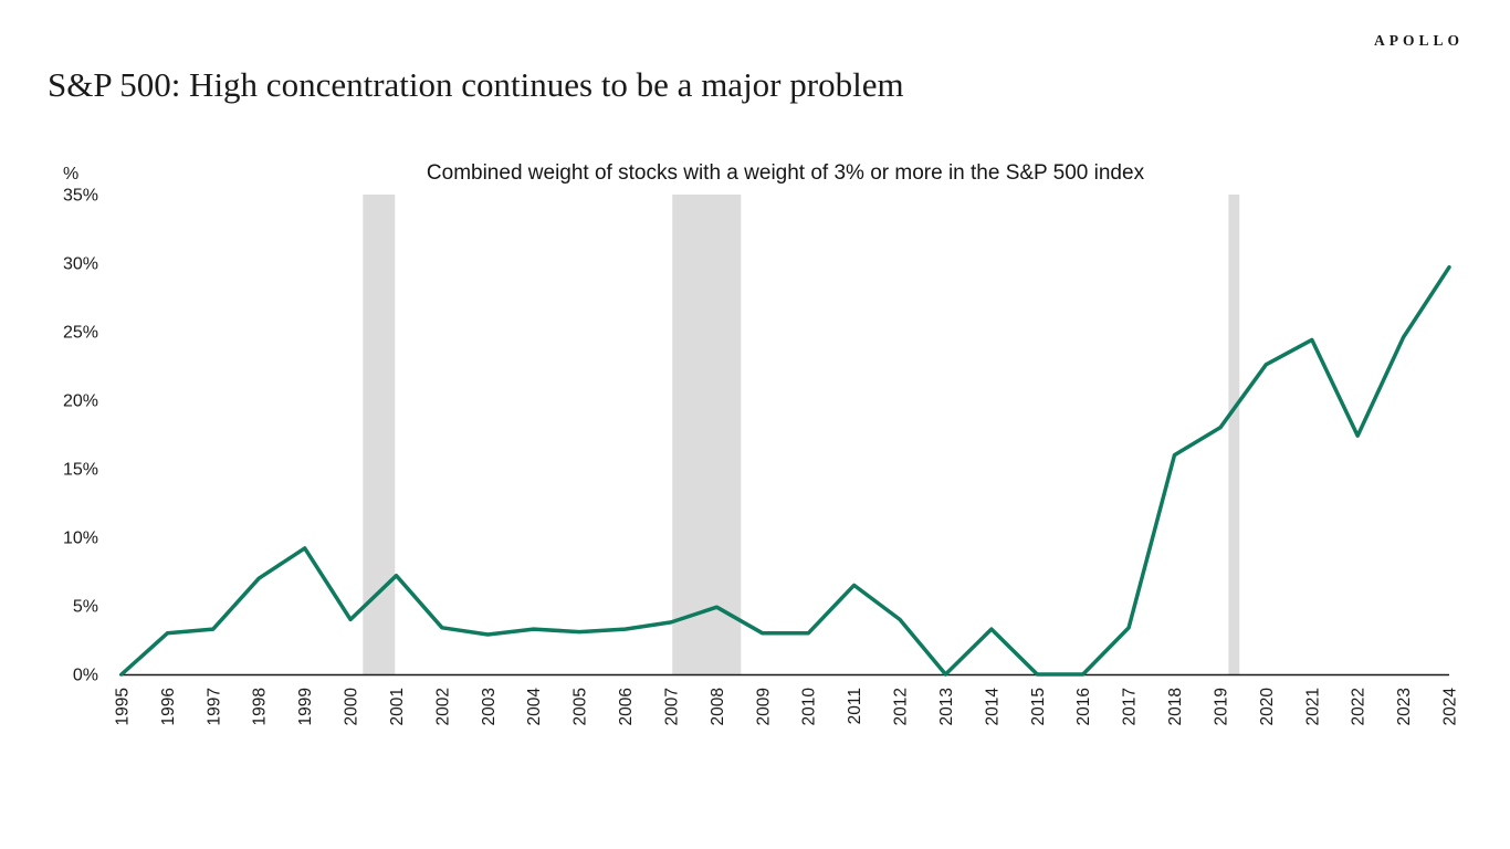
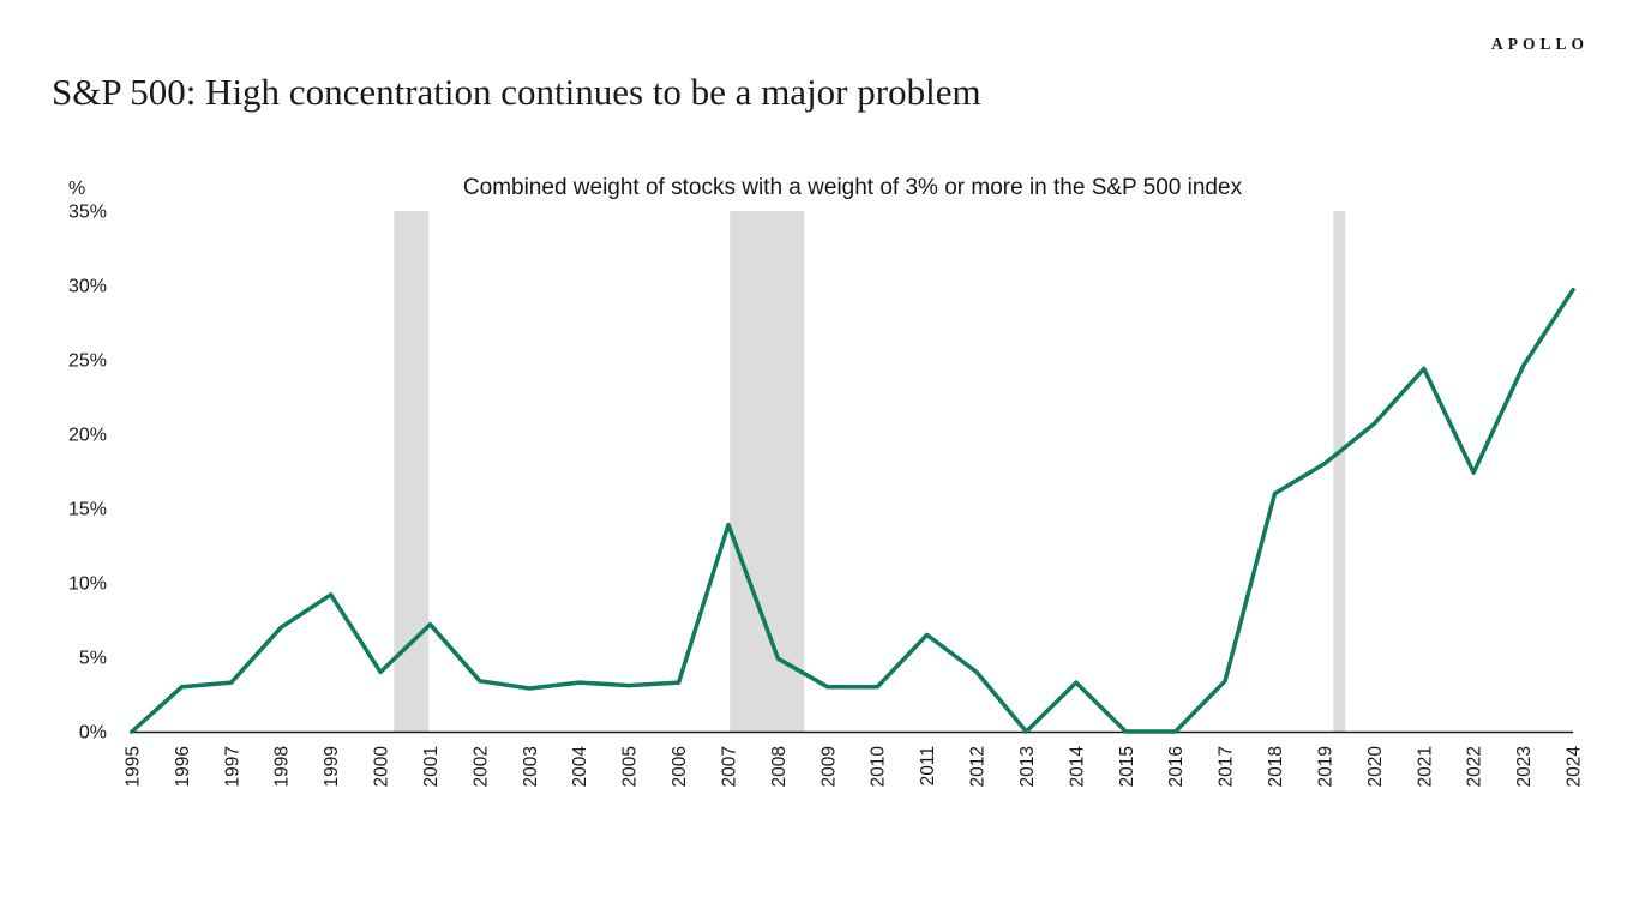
2007: 3.8% -> 13.9%
2020: 22.6% -> 20.7%
